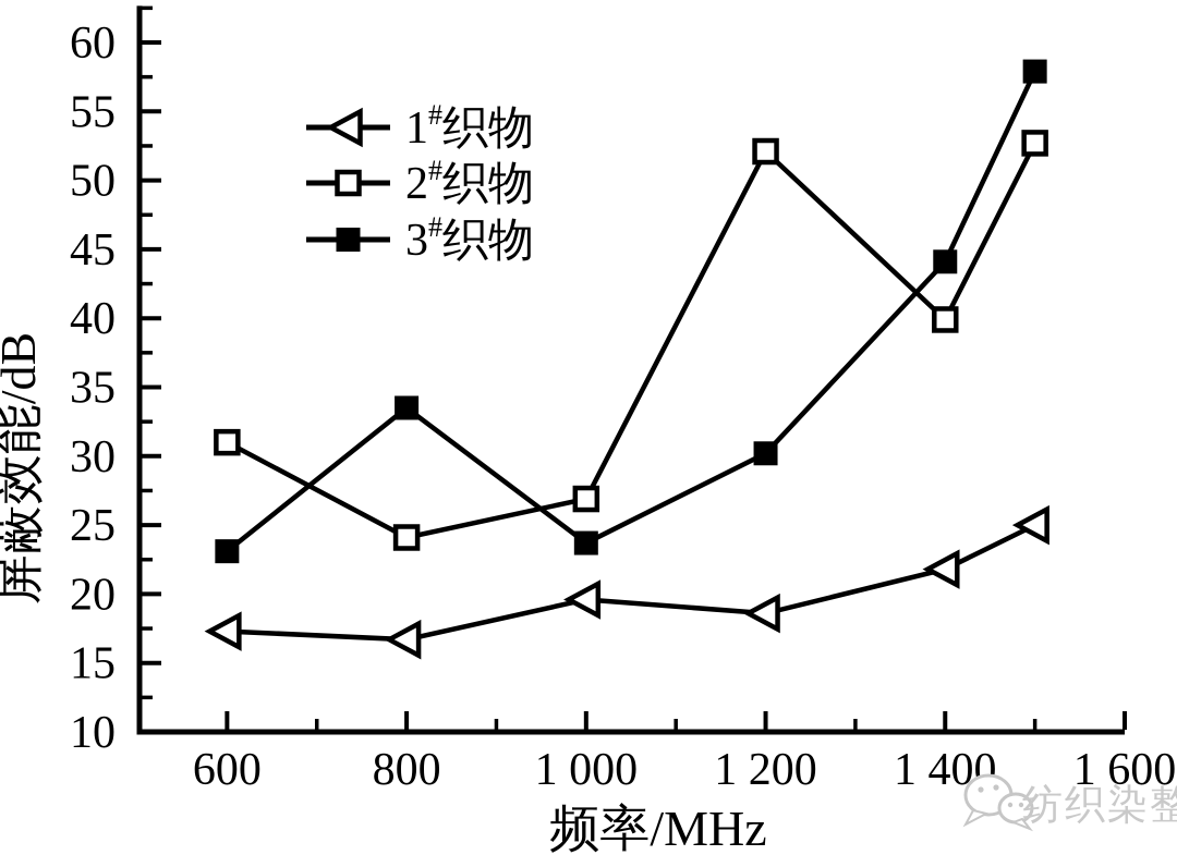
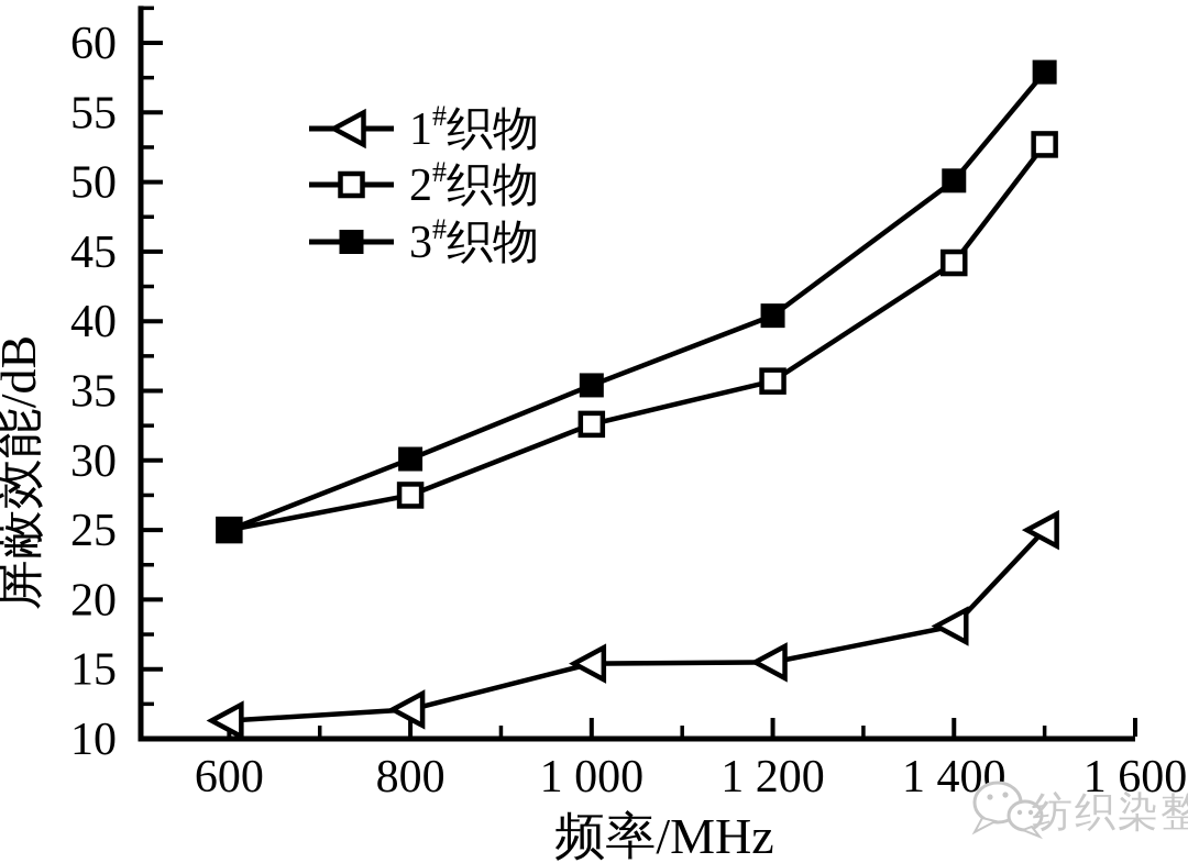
1#织物/600: 17.3 -> 11.3
2#织物/600: 31.0 -> 25.0
3#织物/600: 23.1 -> 25.0
1#织物/800: 16.7 -> 12.1
2#织物/800: 24.1 -> 27.5
3#织物/800: 33.5 -> 30.1
1#织物/1000: 19.6 -> 15.4
2#织物/1000: 26.9 -> 32.6
3#织物/1000: 23.7 -> 35.4
1#织物/1200: 18.6 -> 15.5
2#织物/1200: 52.1 -> 35.7
3#织物/1200: 30.2 -> 40.4
1#织物/1400: 21.8 -> 18.1
2#织物/1400: 39.9 -> 44.2
3#织物/1400: 44.1 -> 50.1
